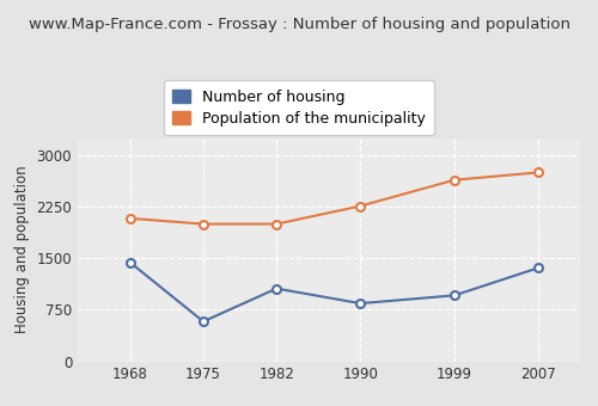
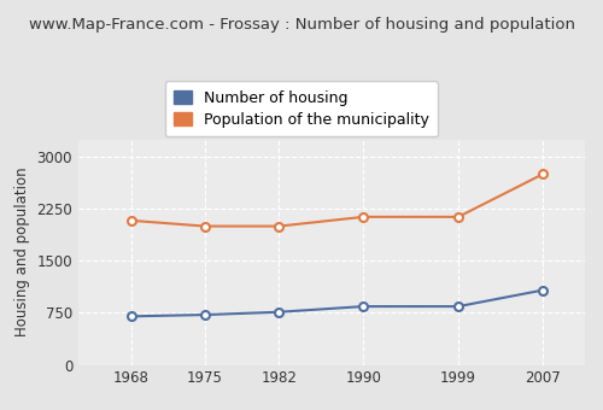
Number of housing/1968: 1440 -> 700
Number of housing/1975: 580 -> 720
Number of housing/1982: 1060 -> 760
Population of the municipality/1990: 2260 -> 2130
Number of housing/1999: 960 -> 840
Population of the municipality/1999: 2640 -> 2130
Number of housing/2007: 1360 -> 1080
